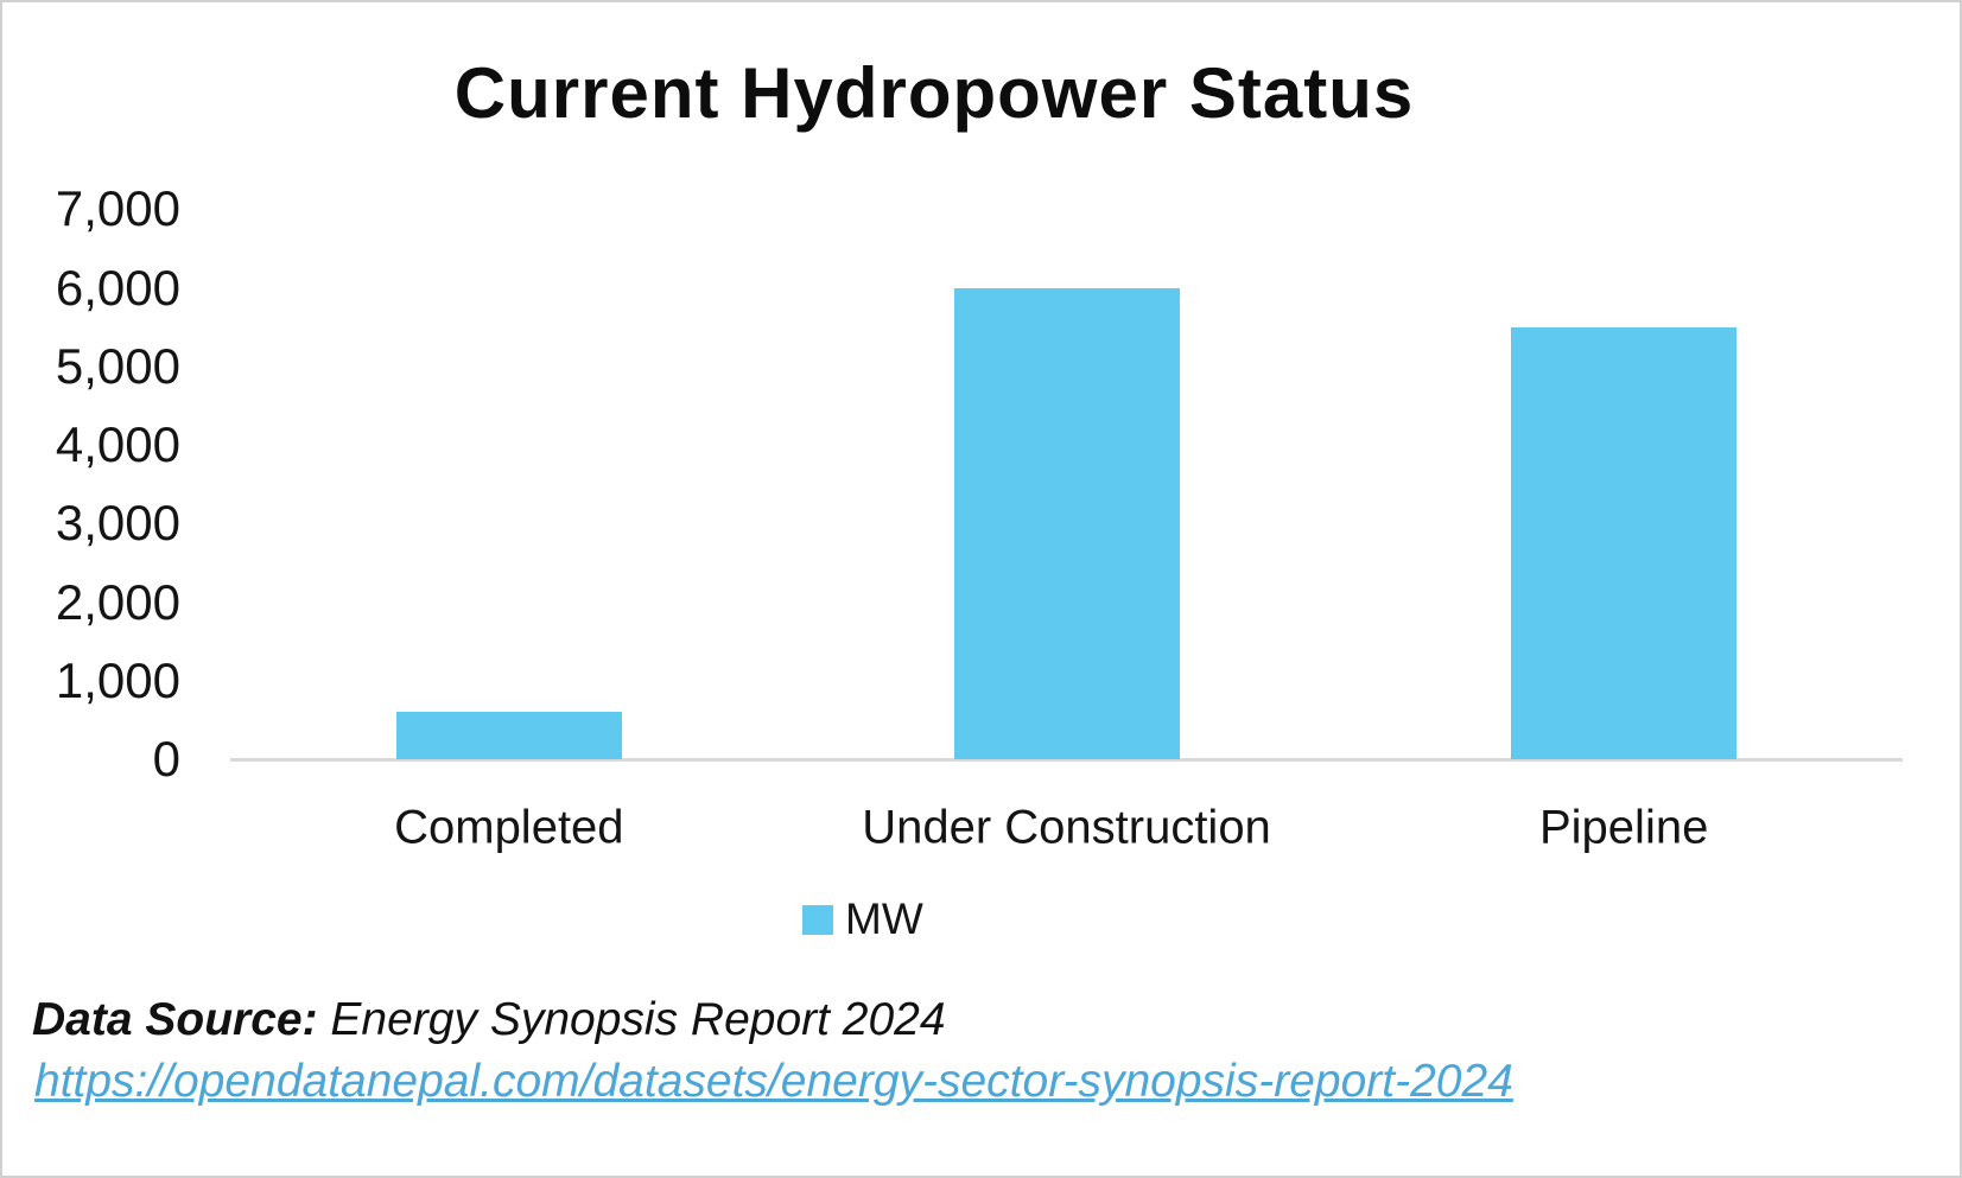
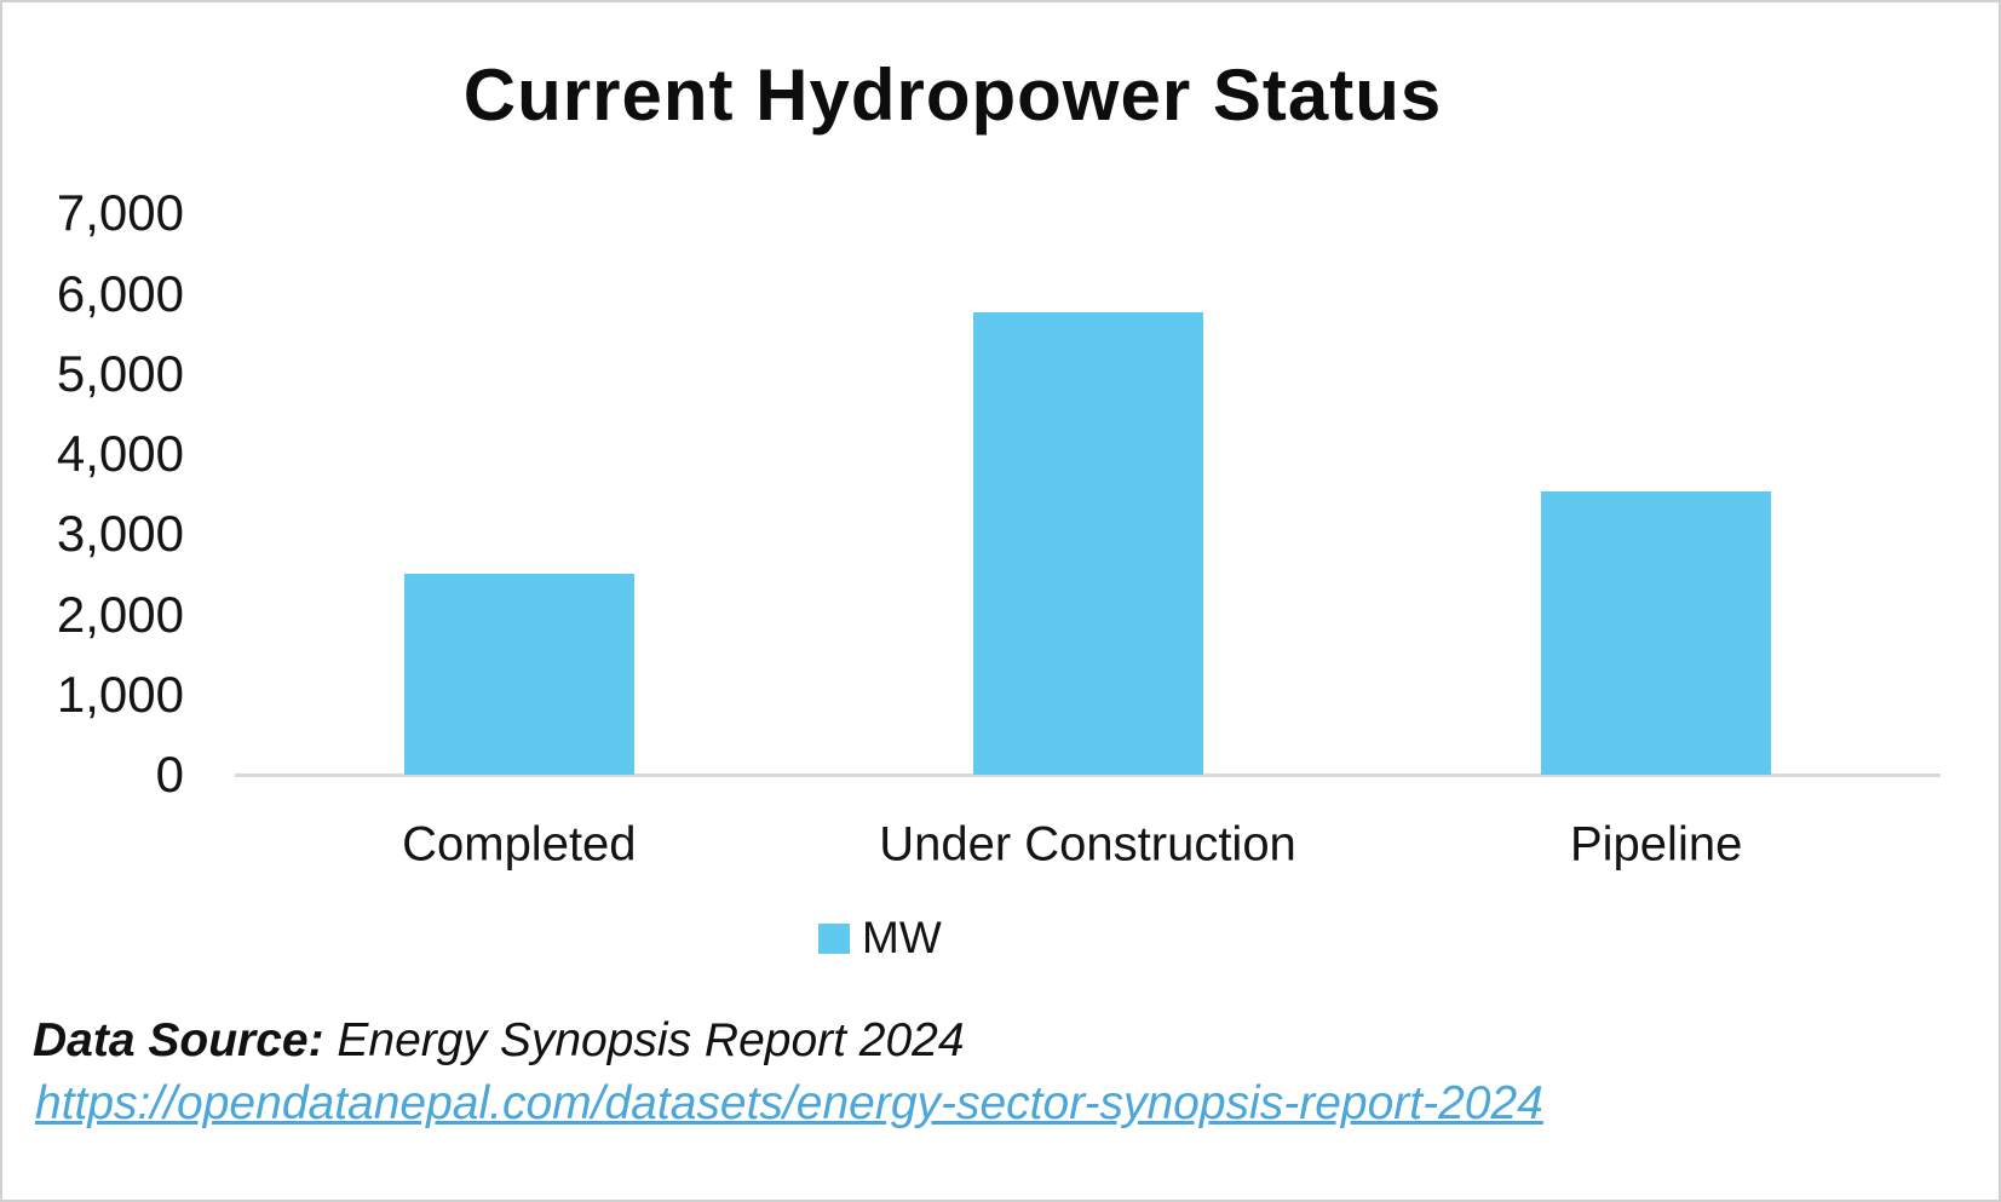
Completed: 600 -> 2500
Under Construction: 6000 -> 5800
Pipeline: 5500 -> 3500
